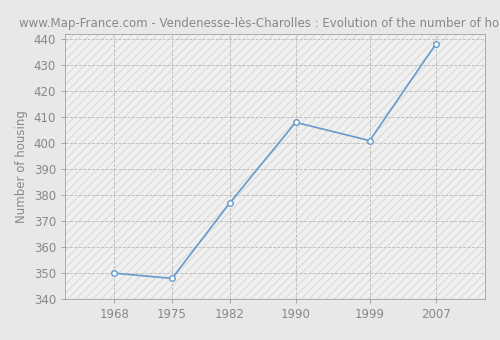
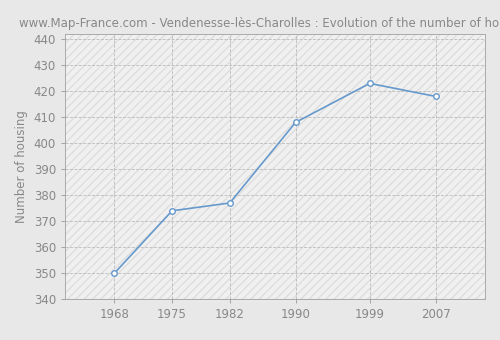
1975: 348 -> 374
1999: 401 -> 423
2007: 438 -> 418
